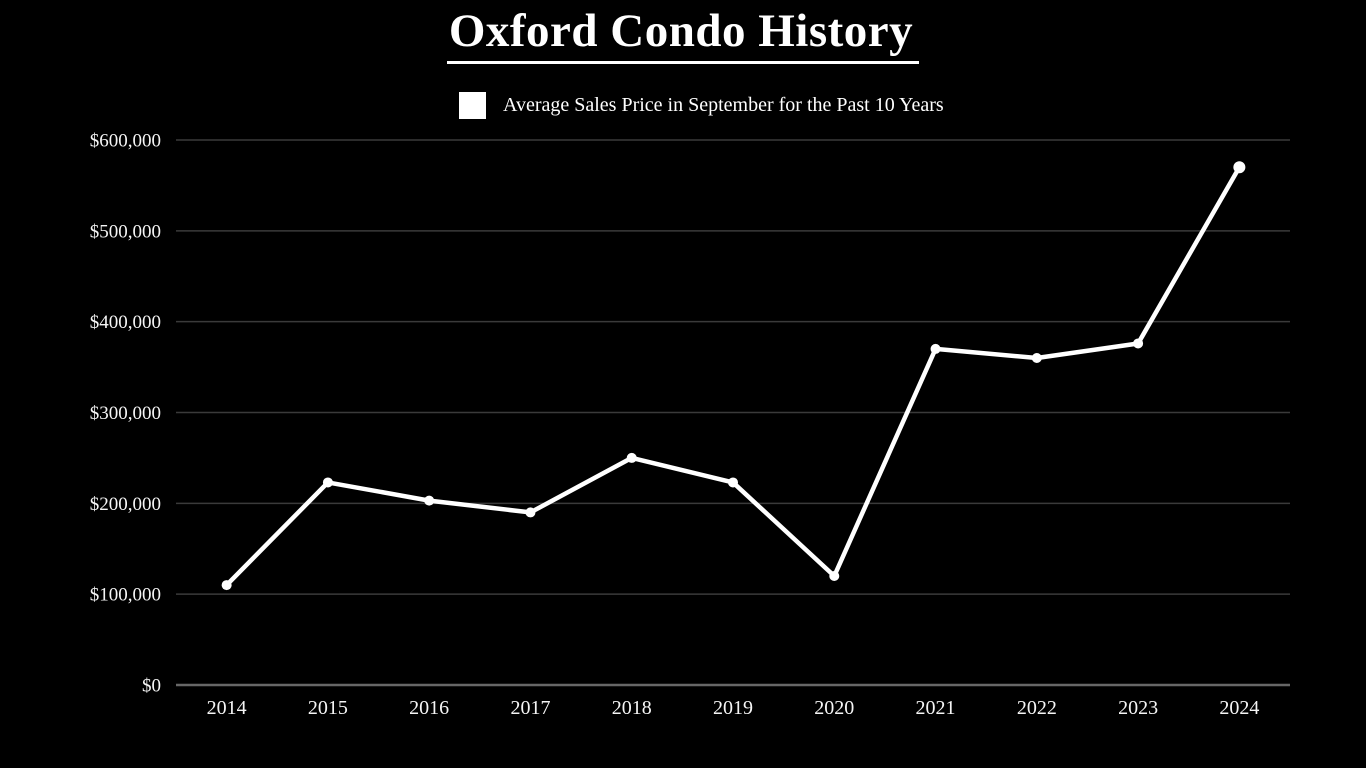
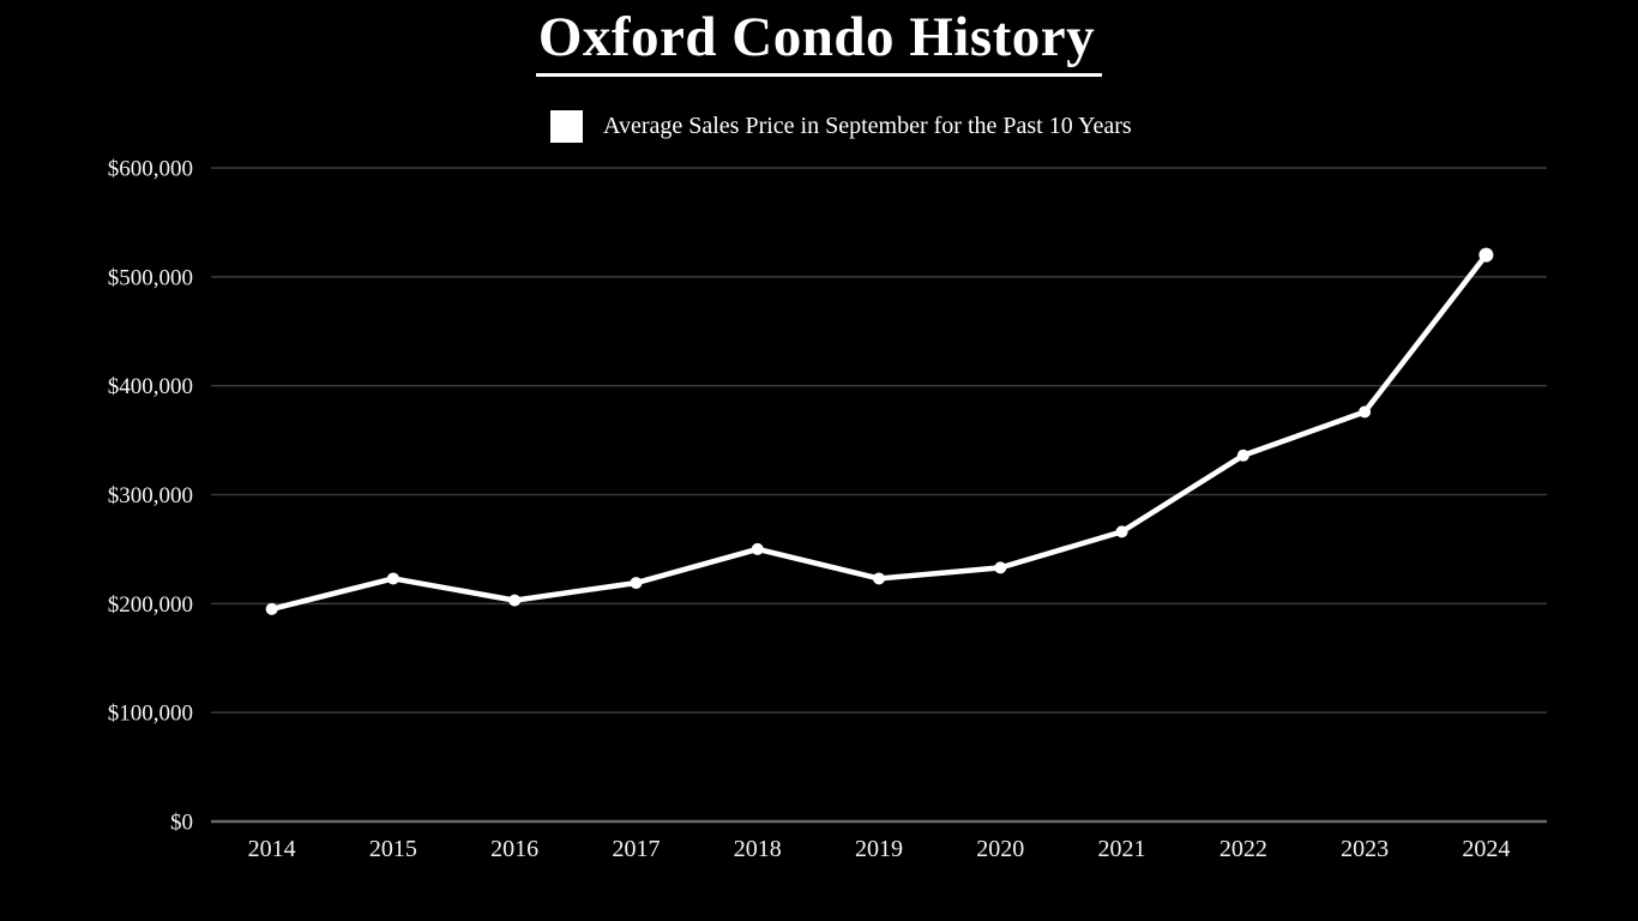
2014: $110000 -> $200000
2017: $190000 -> $220000
2020: $120000 -> $230000
2021: $370000 -> $270000
2022: $360000 -> $340000
2024: $570000 -> $520000
